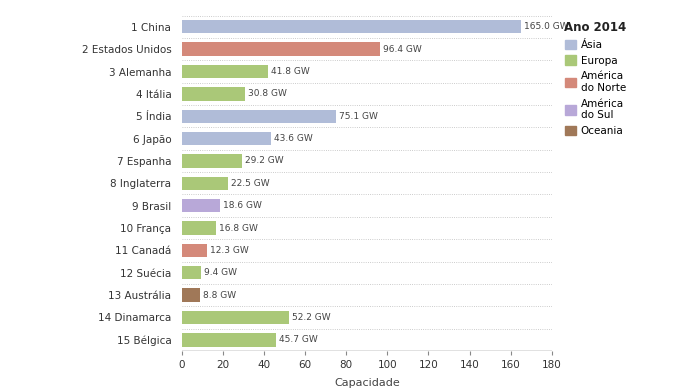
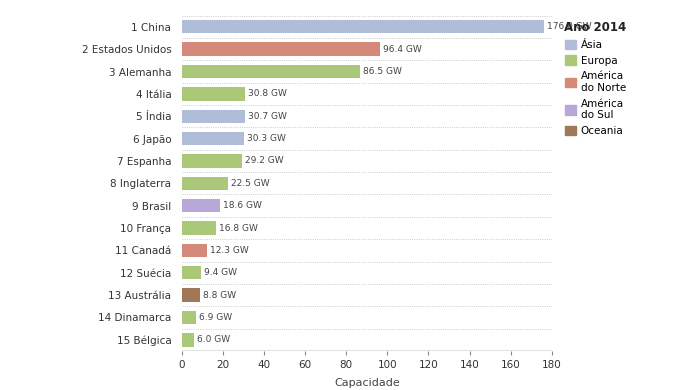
1 China: 165.0 -> 176.0
3 Alemanha: 41.8 -> 86.5
5 Índia: 75.1 -> 30.7
6 Japão: 43.6 -> 30.3
14 Dinamarca: 52.2 -> 6.9
15 Bélgica: 45.7 -> 6.0
